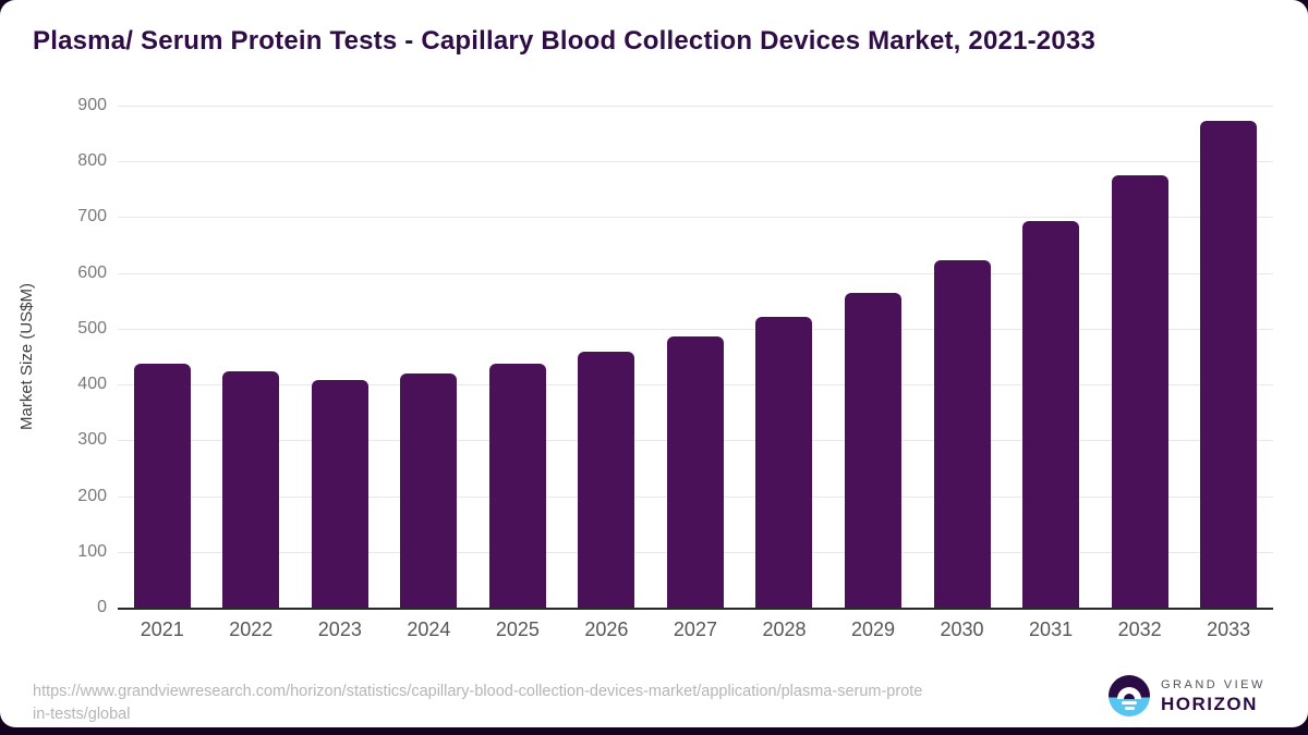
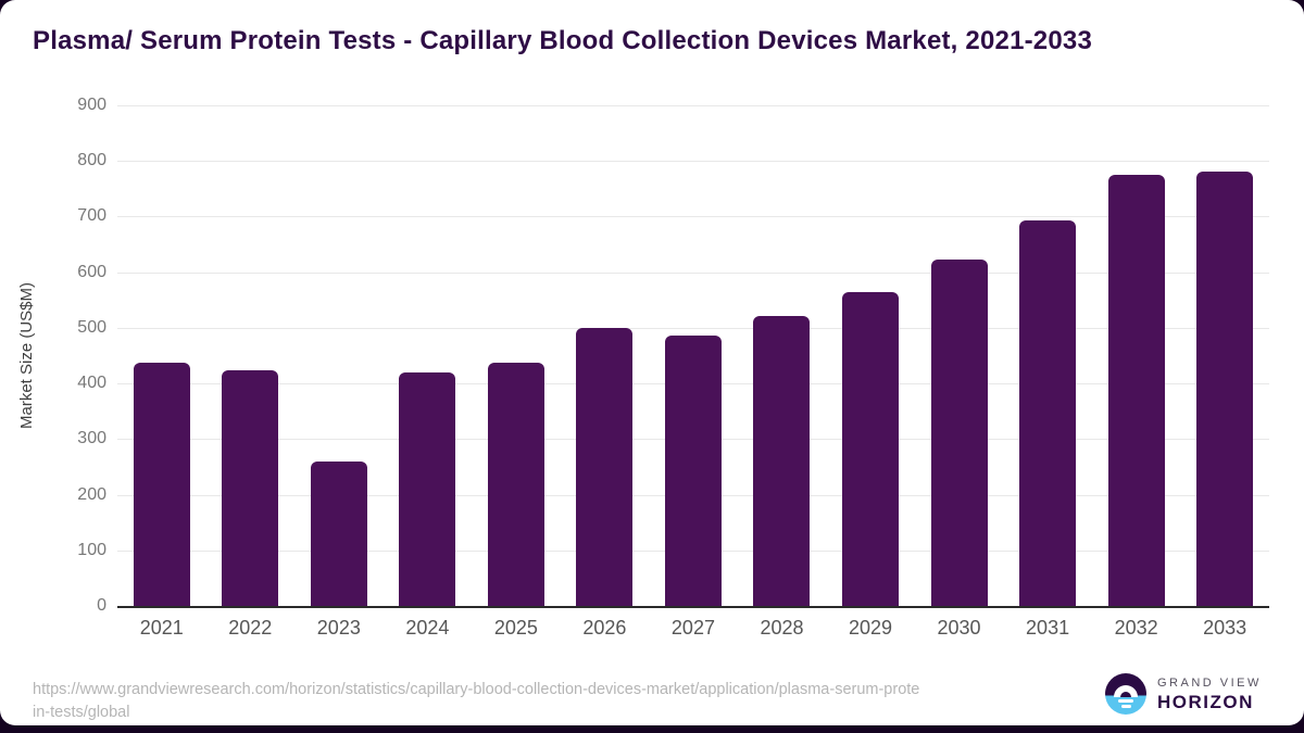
2023: 410 -> 260
2026: 460 -> 500
2033: 870 -> 780
